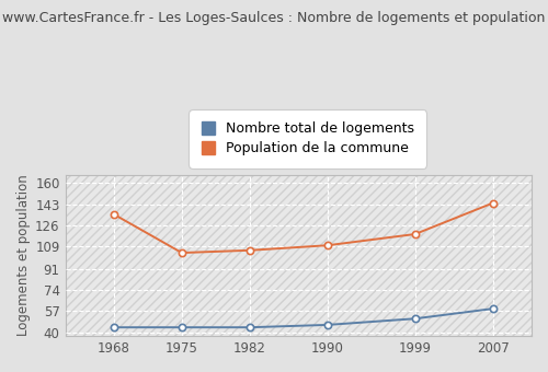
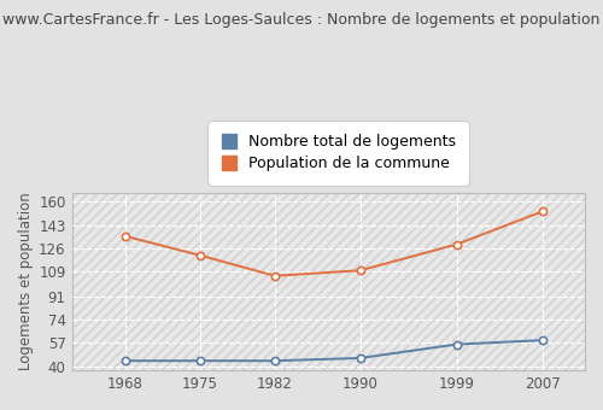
Population de la commune/1975: 104 -> 121
Nombre total de logements/1999: 51 -> 56
Population de la commune/1999: 119 -> 129
Population de la commune/2007: 144 -> 153
